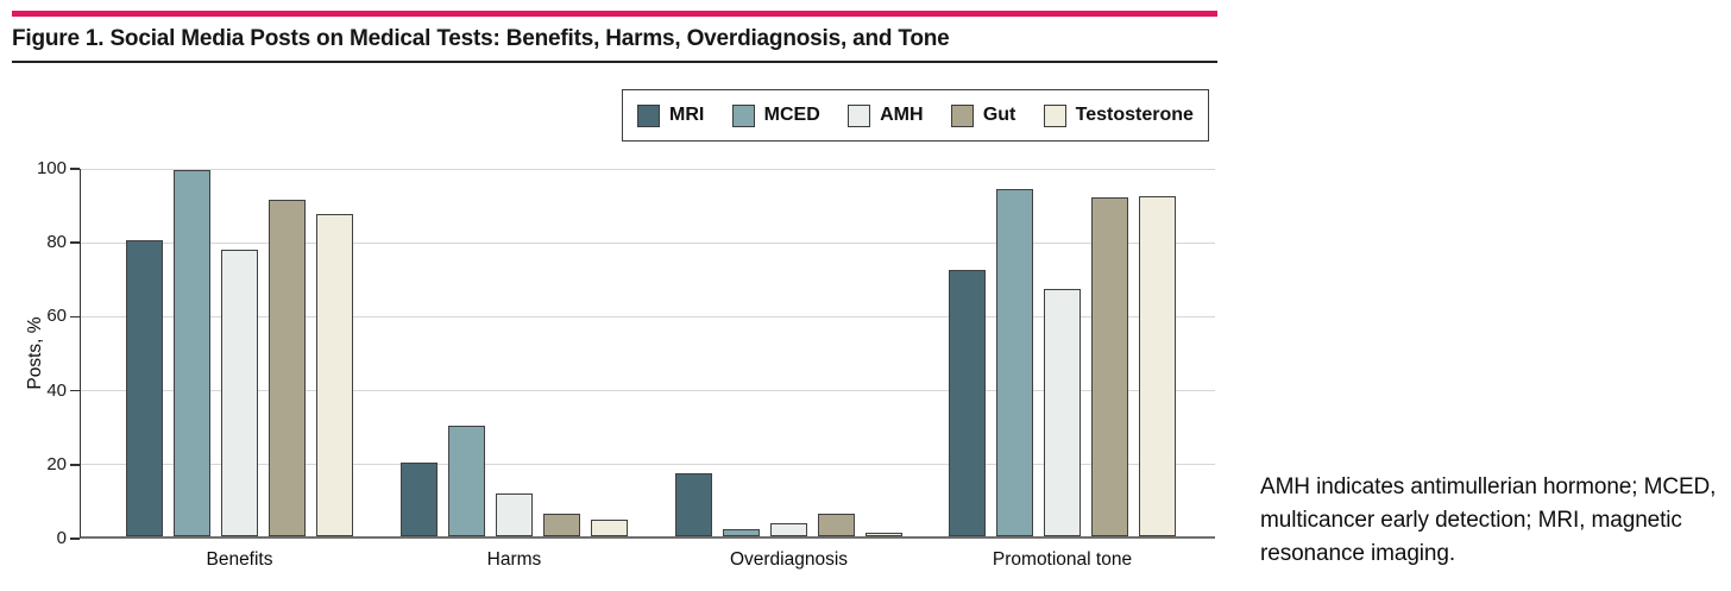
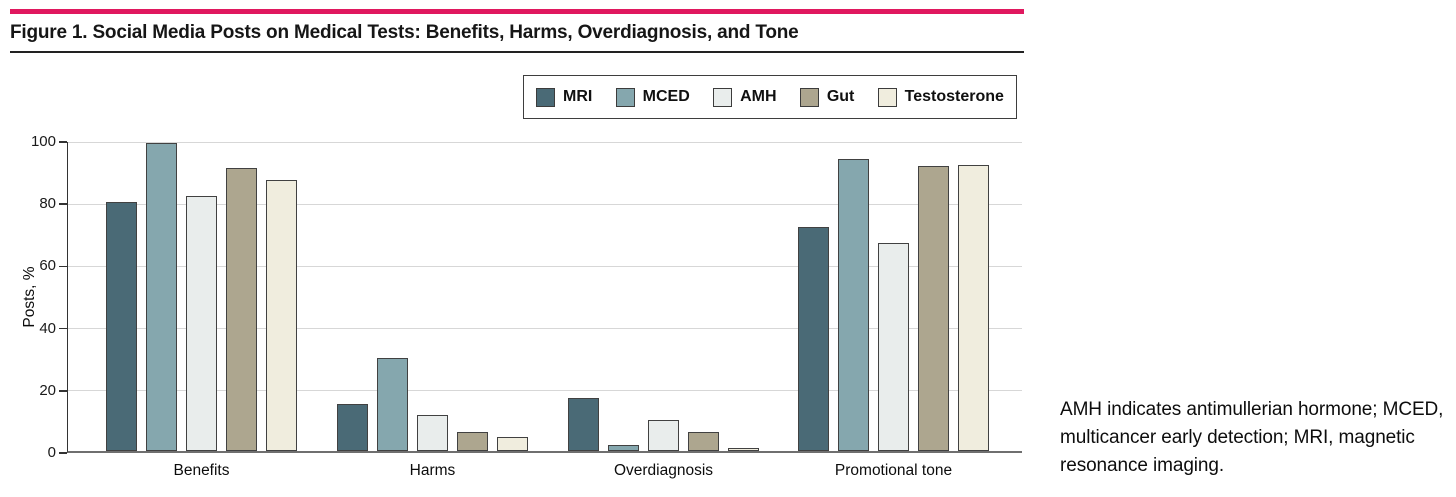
AMH/Benefits: 78 -> 82
MRI/Harms: 20 -> 15
AMH/Overdiagnosis: 4 -> 10
